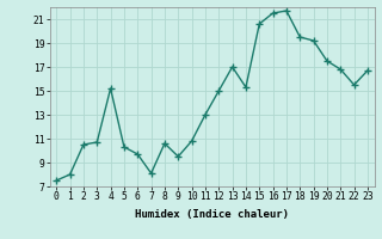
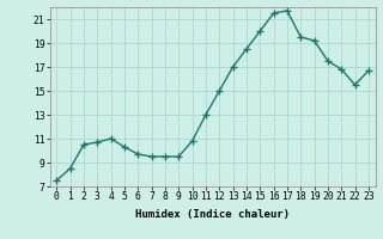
1: 8.0 -> 8.5
4: 15.2 -> 11.0
7: 8.1 -> 9.5
8: 10.6 -> 9.5
14: 15.3 -> 18.5
15: 20.6 -> 20.0
